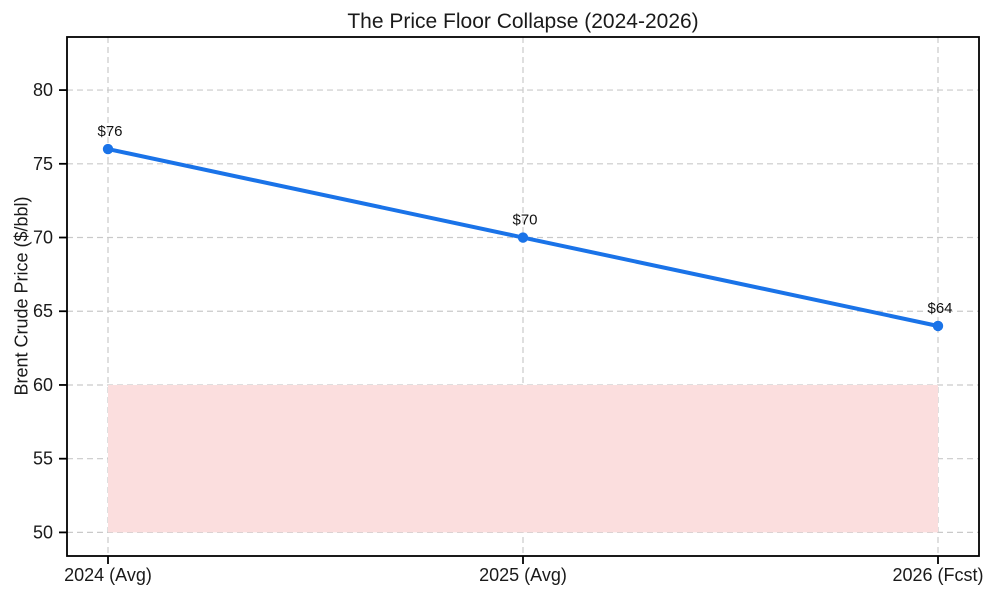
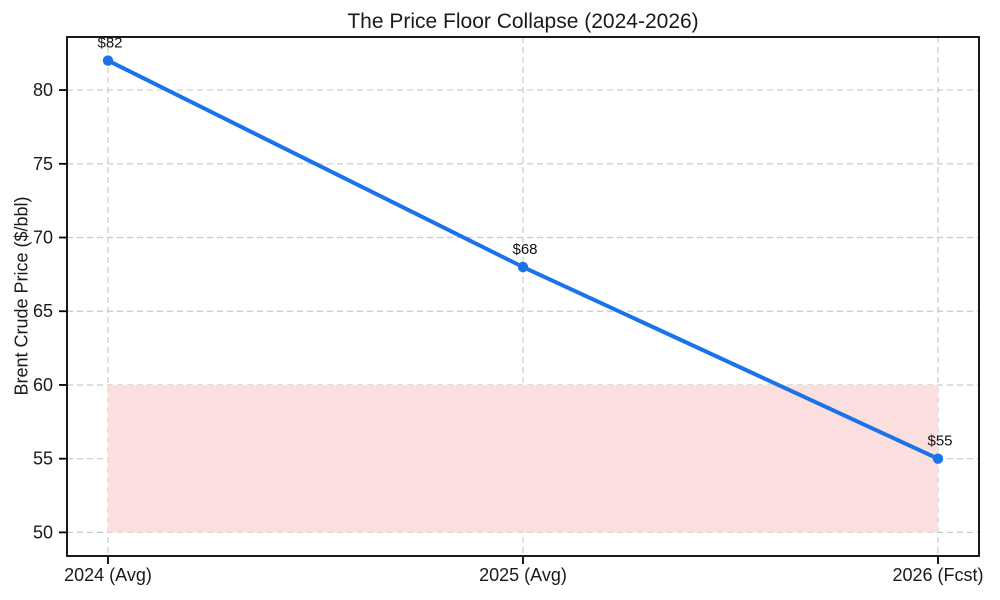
2024 (Avg): $76 -> $82
2025 (Avg): $70 -> $68
2026 (Fcst): $64 -> $55
